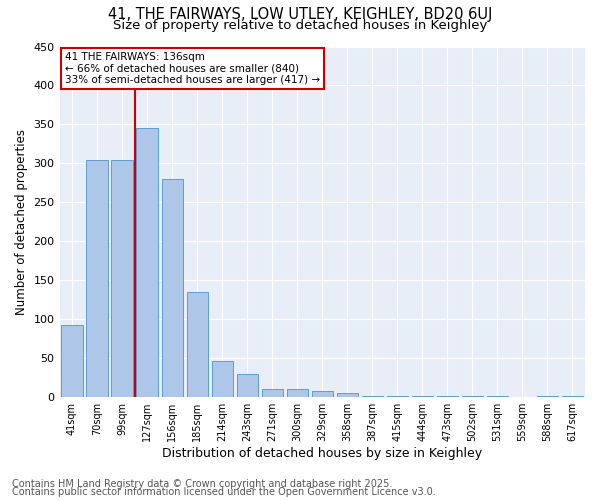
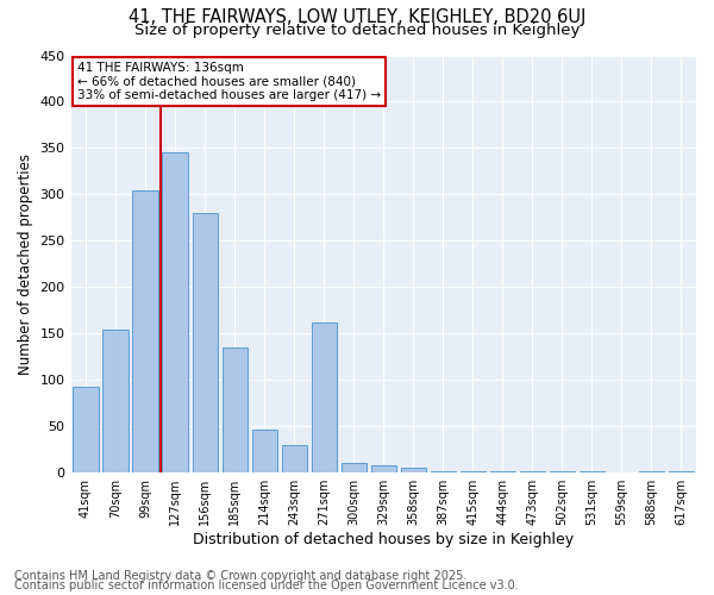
70sqm: 305 -> 154
271sqm: 11 -> 162
